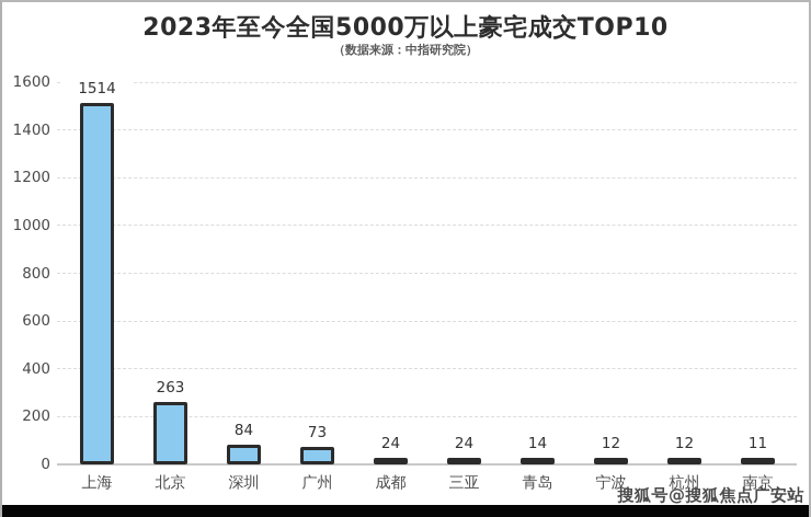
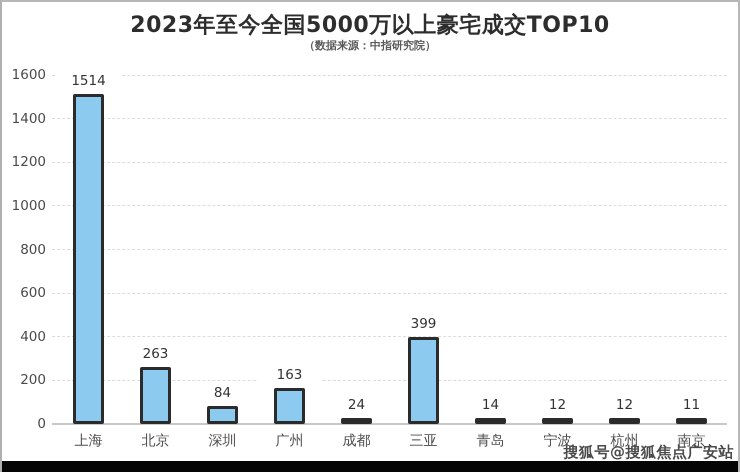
广州: 73 -> 163
三亚: 24 -> 399
